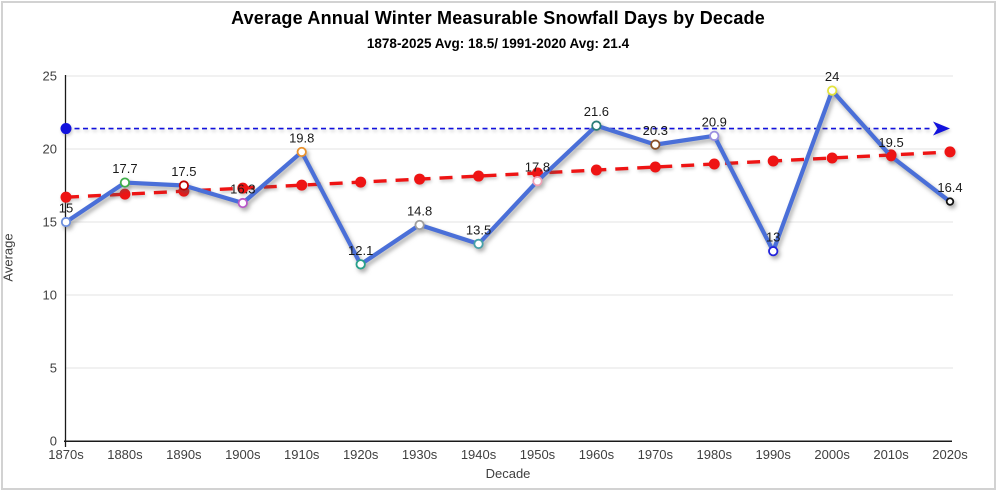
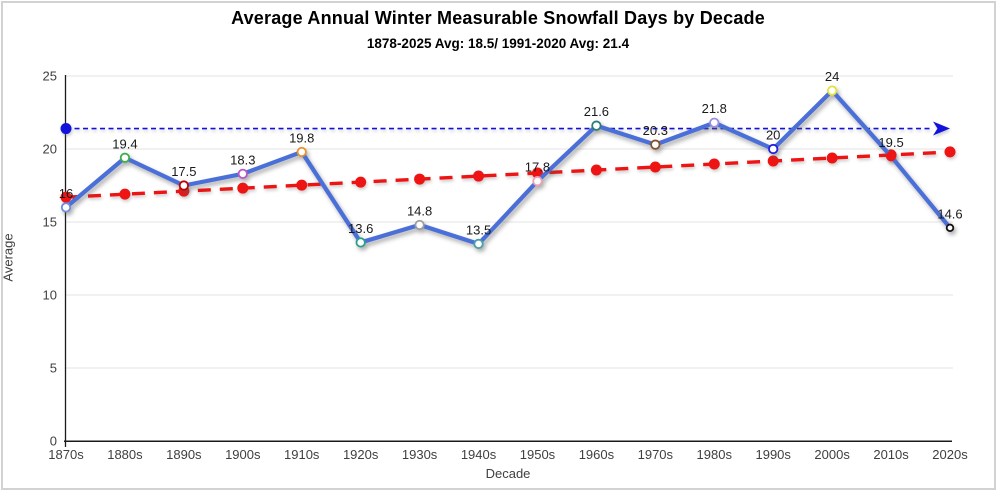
1870s: 15 -> 16
1880s: 17.7 -> 19.4
1900s: 16.3 -> 18.3
1920s: 12.1 -> 13.6
1980s: 20.9 -> 21.8
1990s: 13 -> 20
2020s: 16.4 -> 14.6
